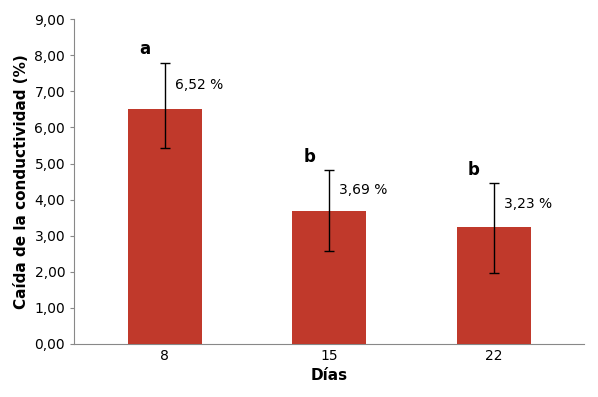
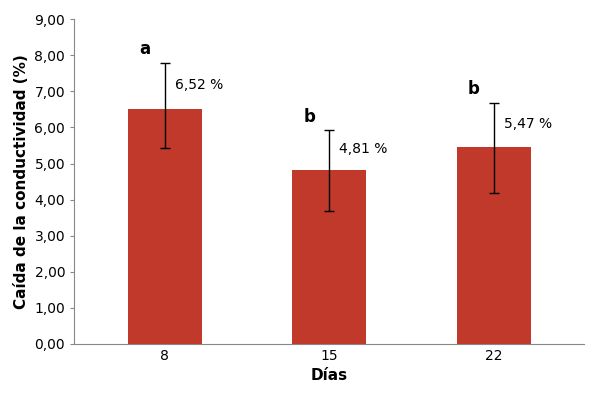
15: 3,69 -> 4,81
22: 3,23 -> 5,47
